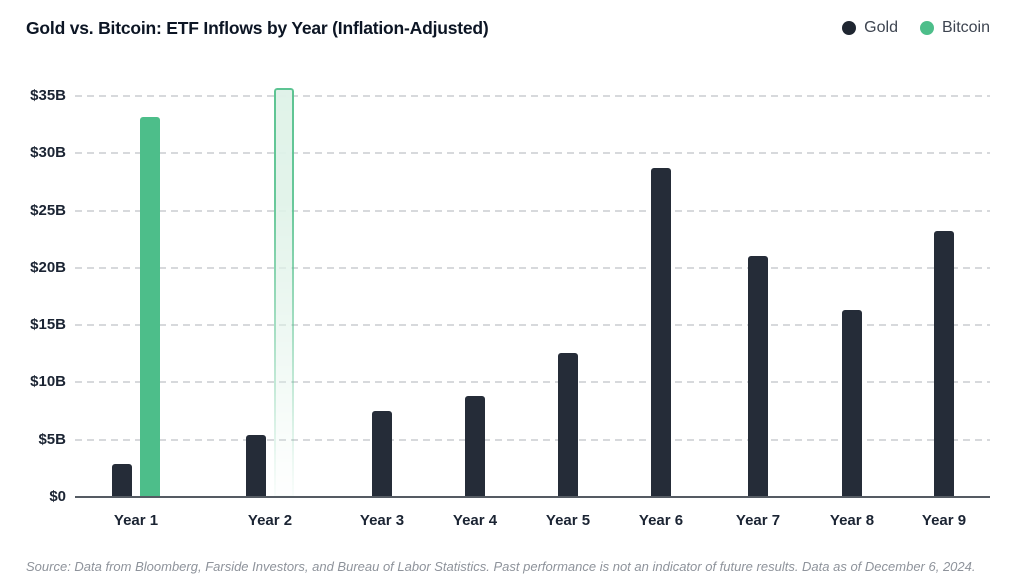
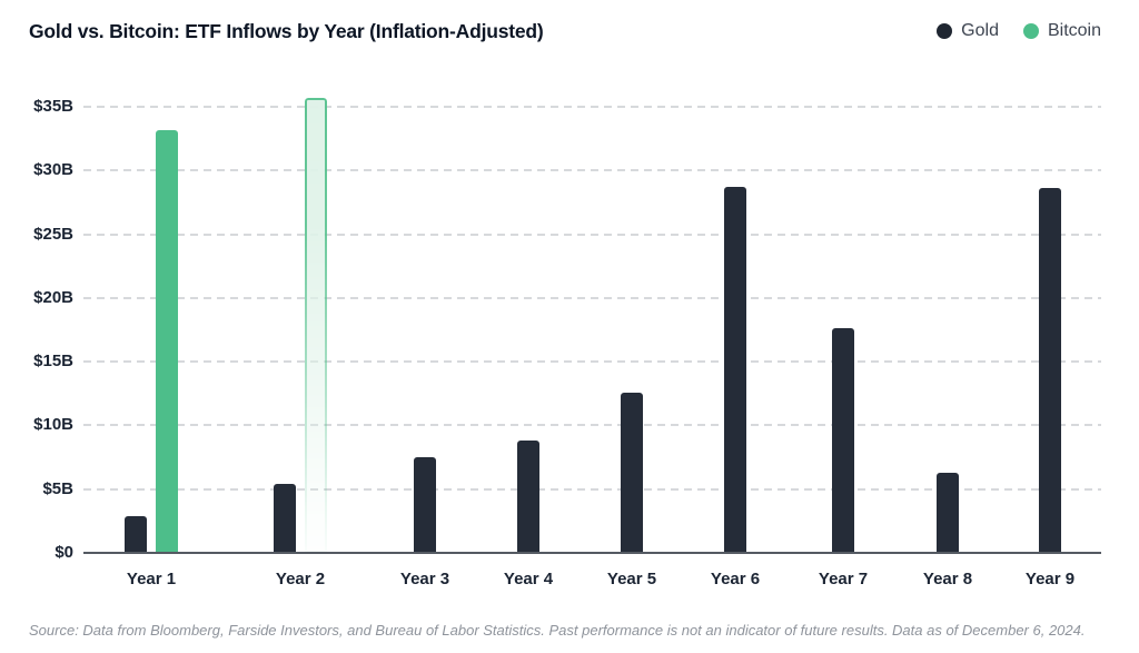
Gold/Year 7: $21.0B -> $17.6B
Gold/Year 8: $16.3B -> $6.3B
Gold/Year 9: $23.2B -> $28.6B
